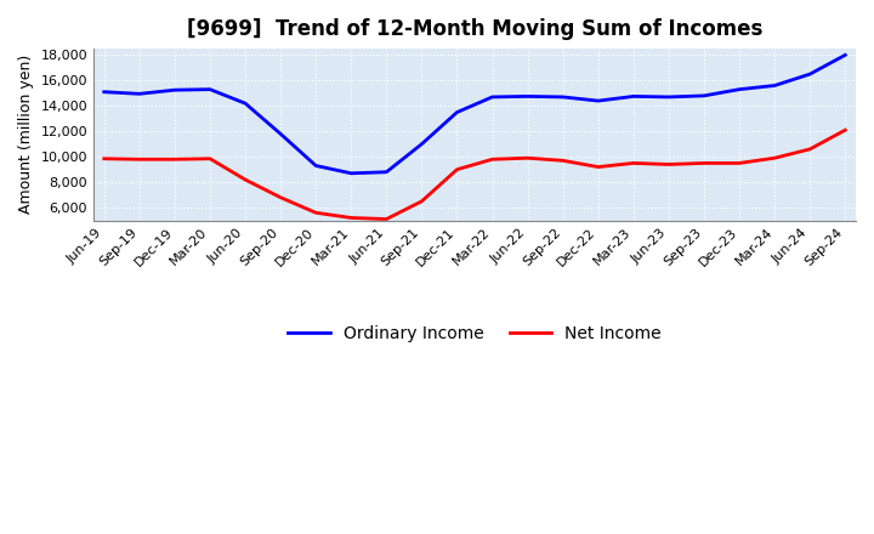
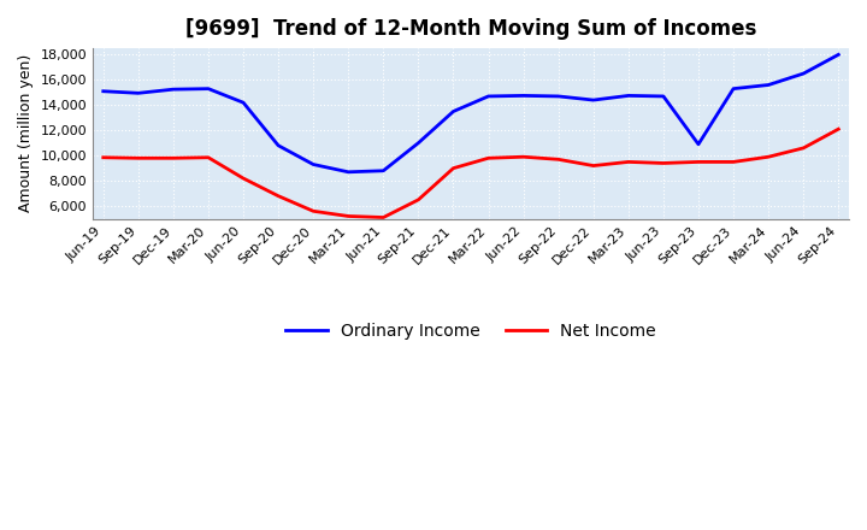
Ordinary Income/Sep-20: 11,800 -> 10,800
Ordinary Income/Sep-23: 14,800 -> 10,900
